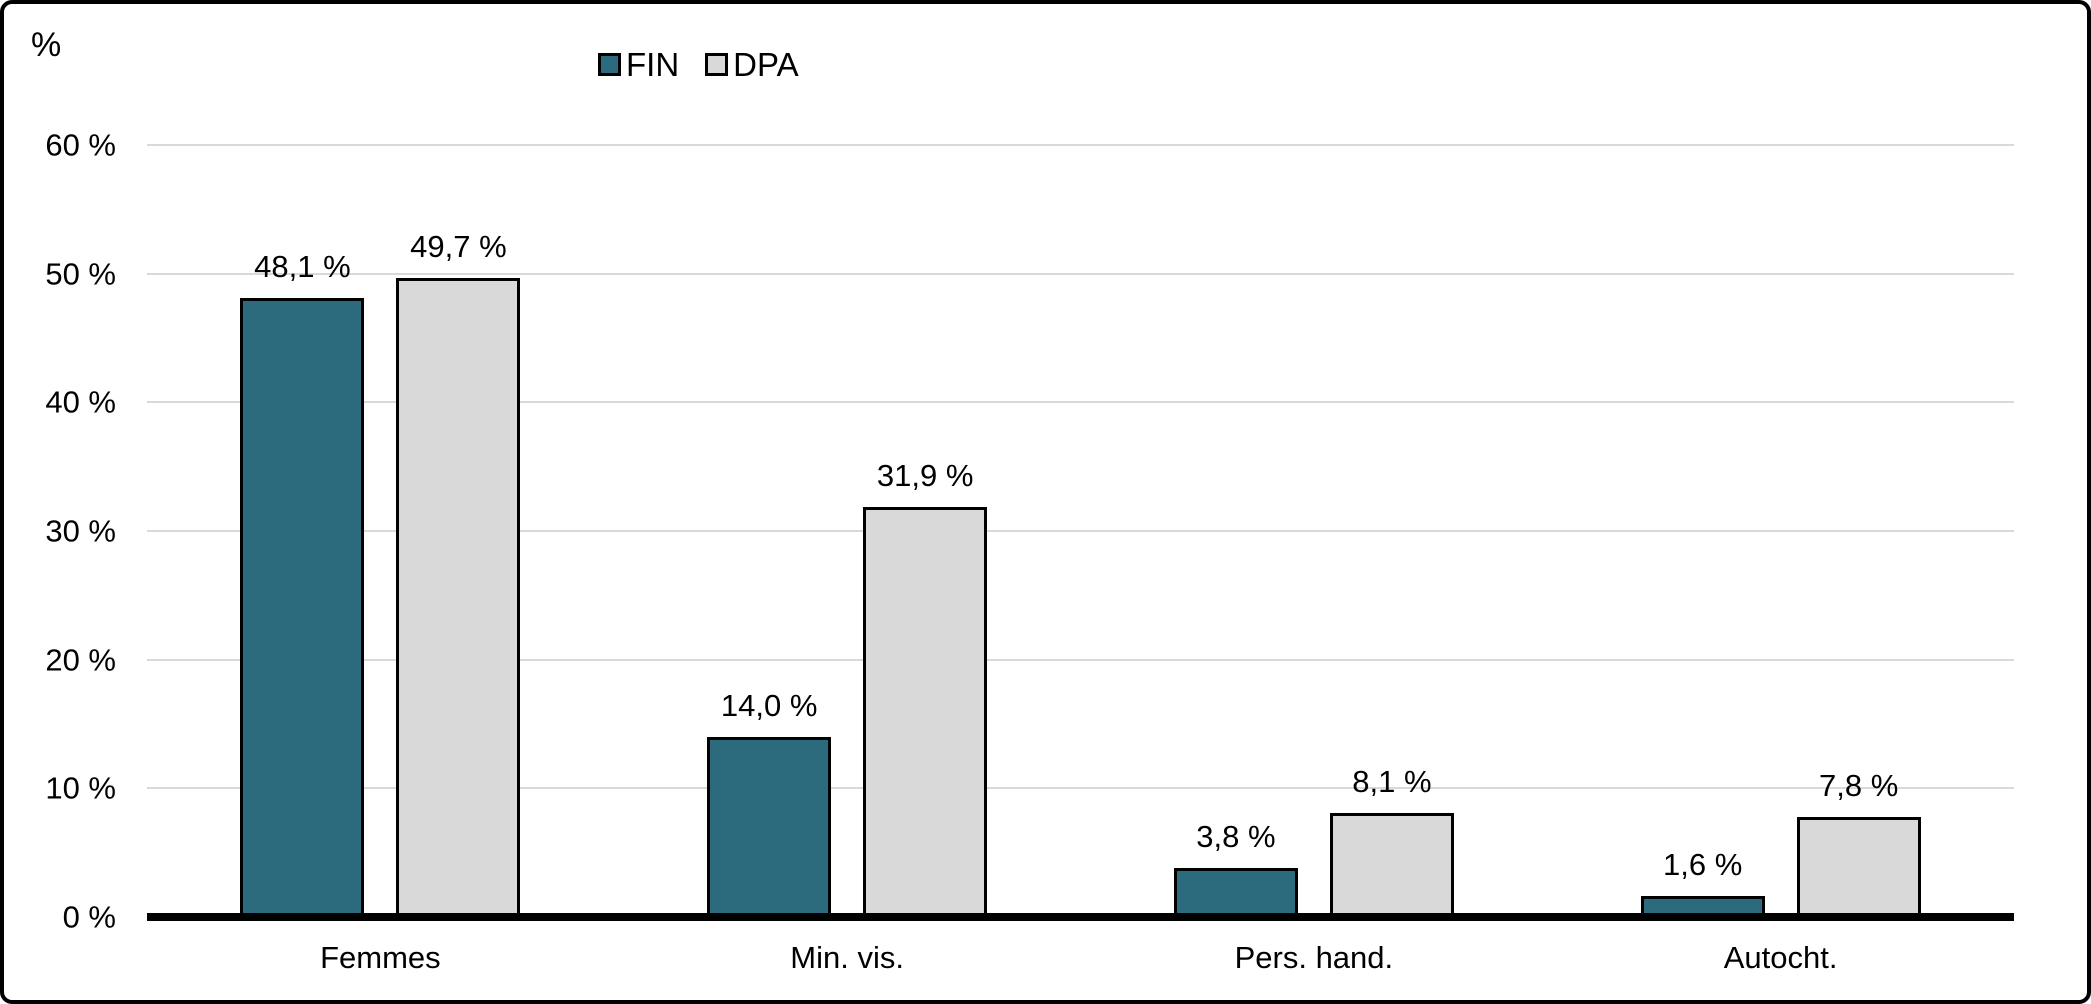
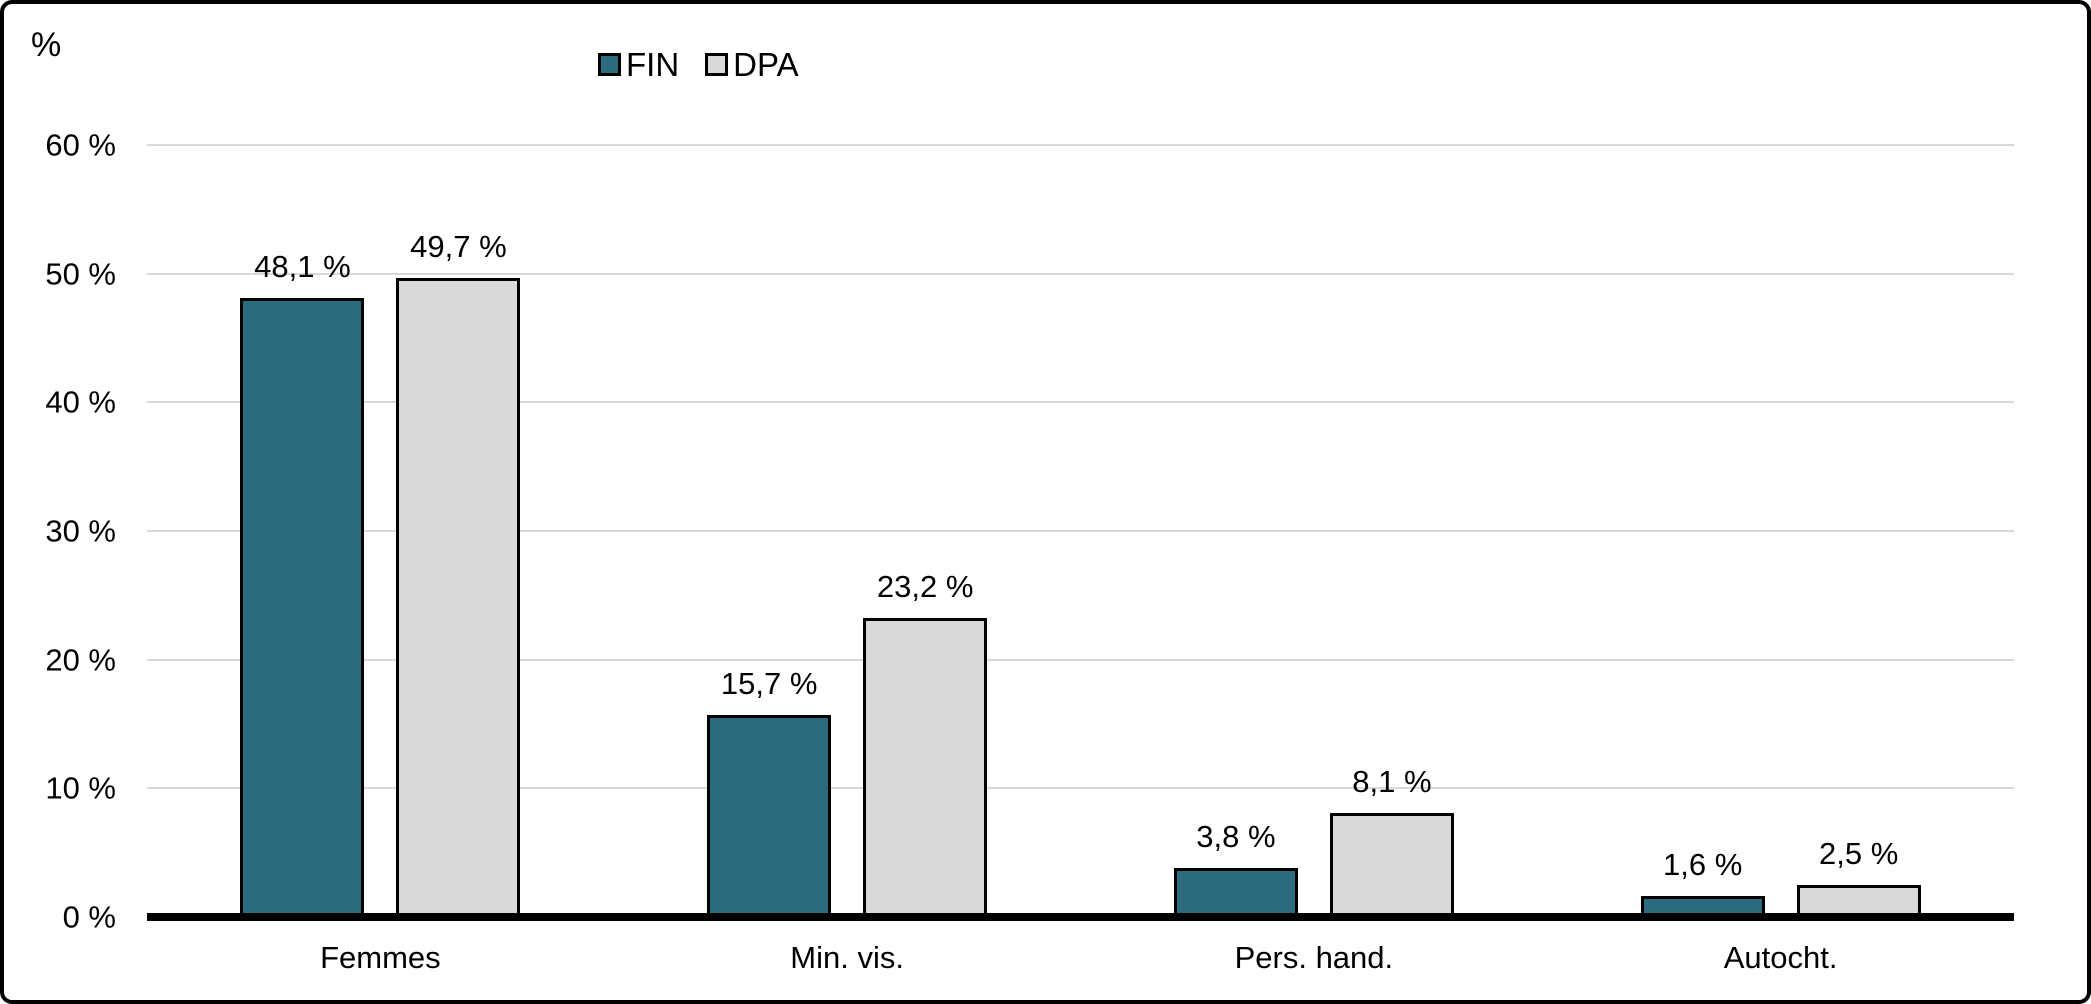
FIN/Min. vis.: 14,0 -> 15,7
DPA/Min. vis.: 31,9 -> 23,2
DPA/Autocht.: 7,8 -> 2,5
